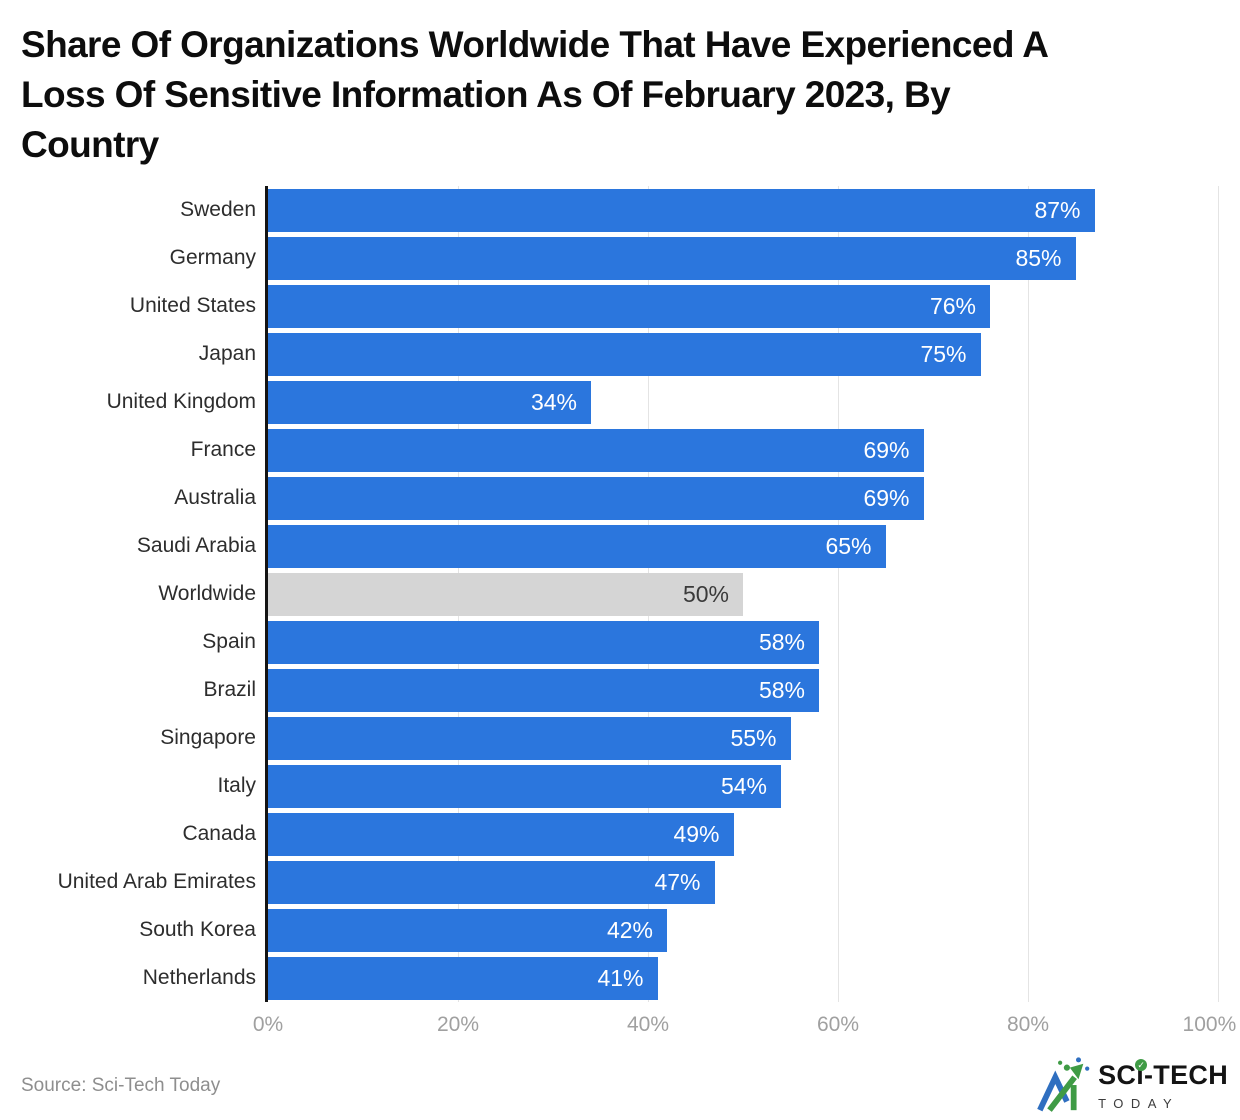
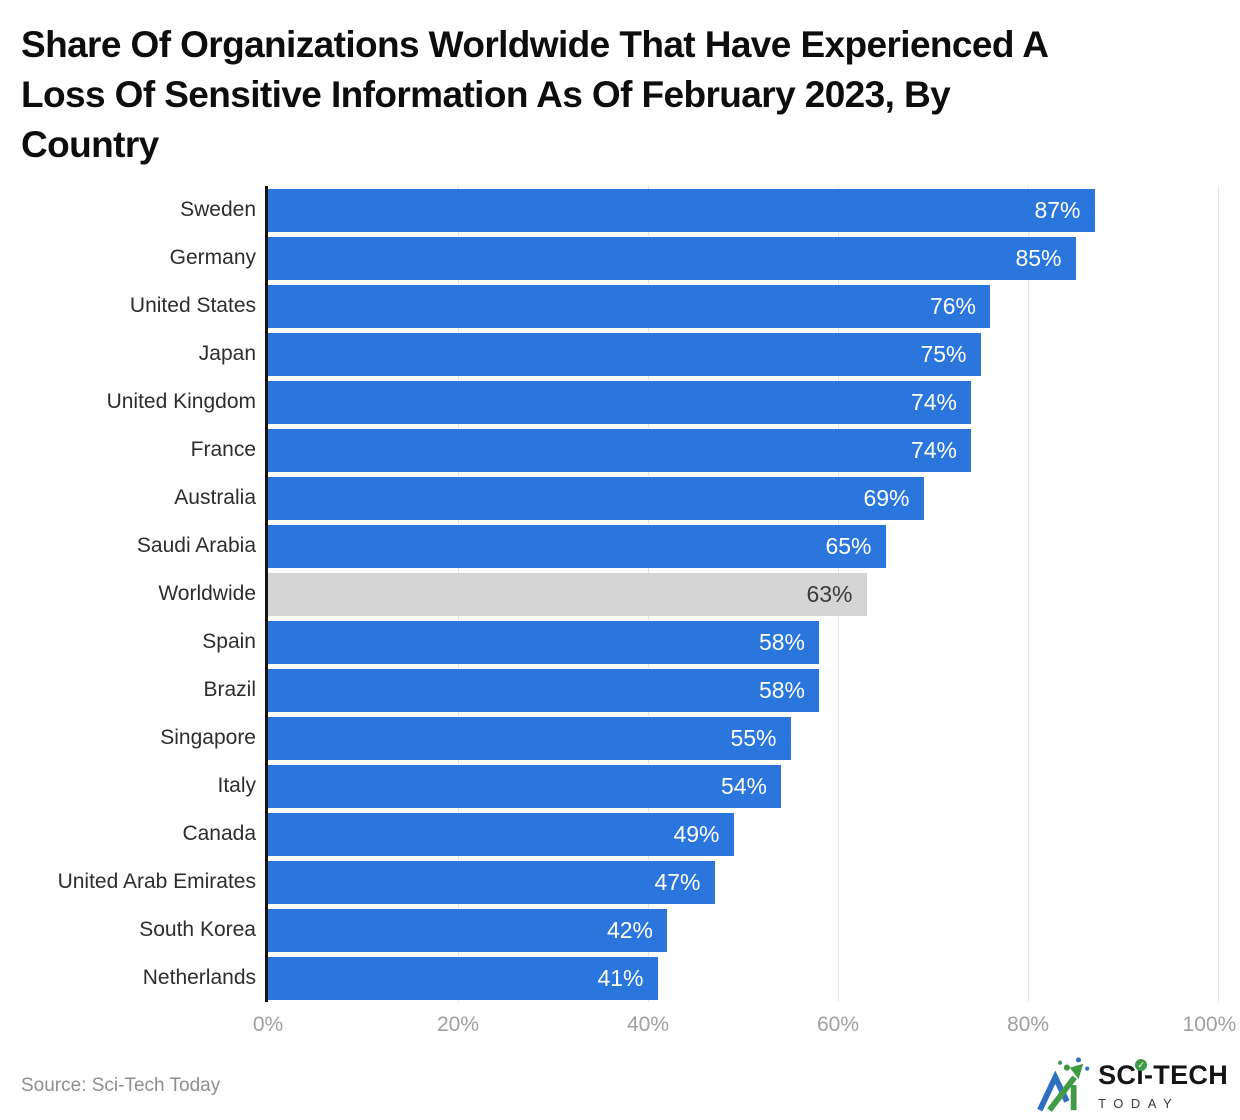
United Kingdom: 34% -> 74%
France: 69% -> 74%
Worldwide: 50% -> 63%
